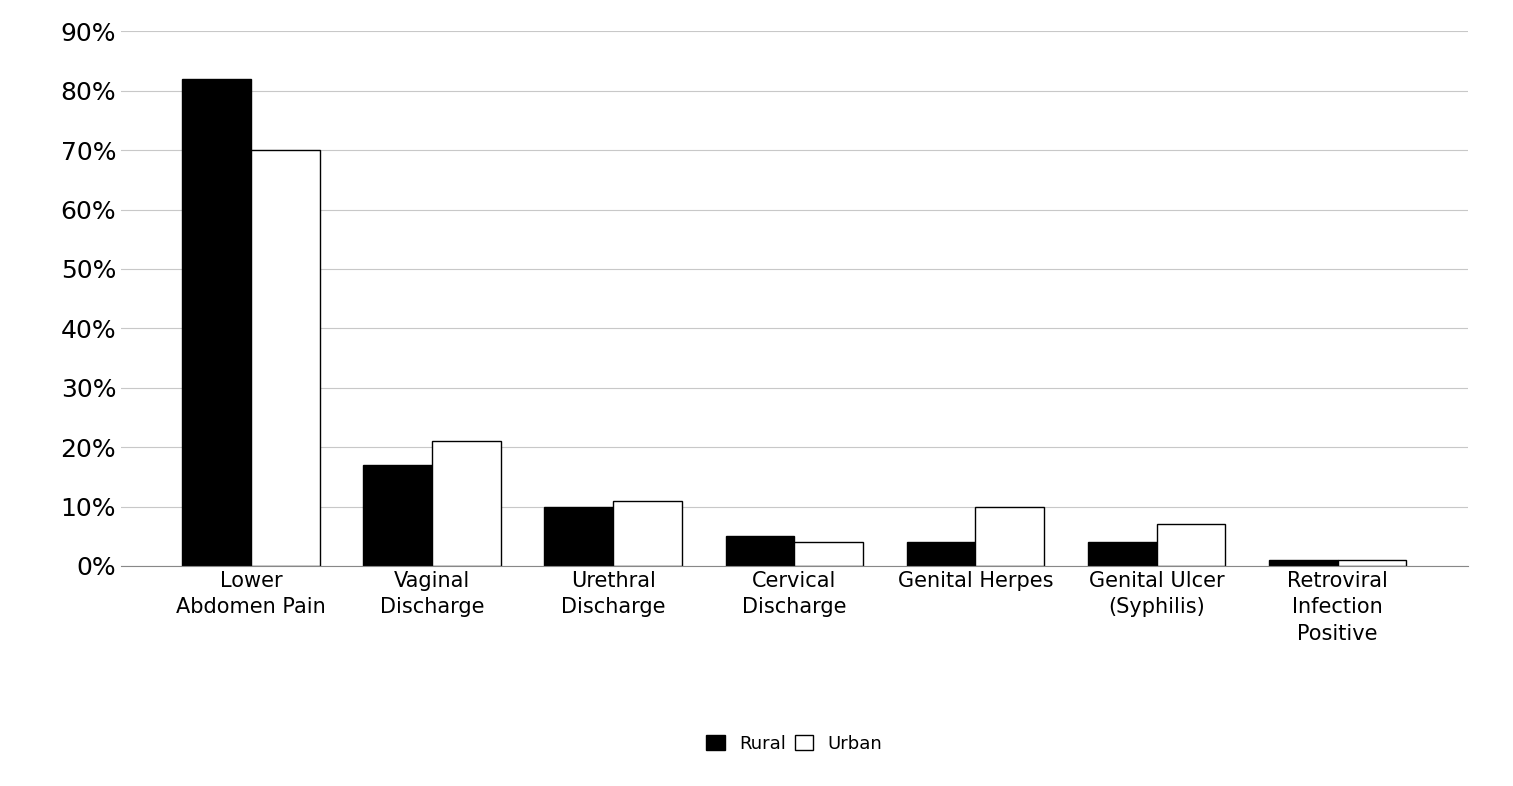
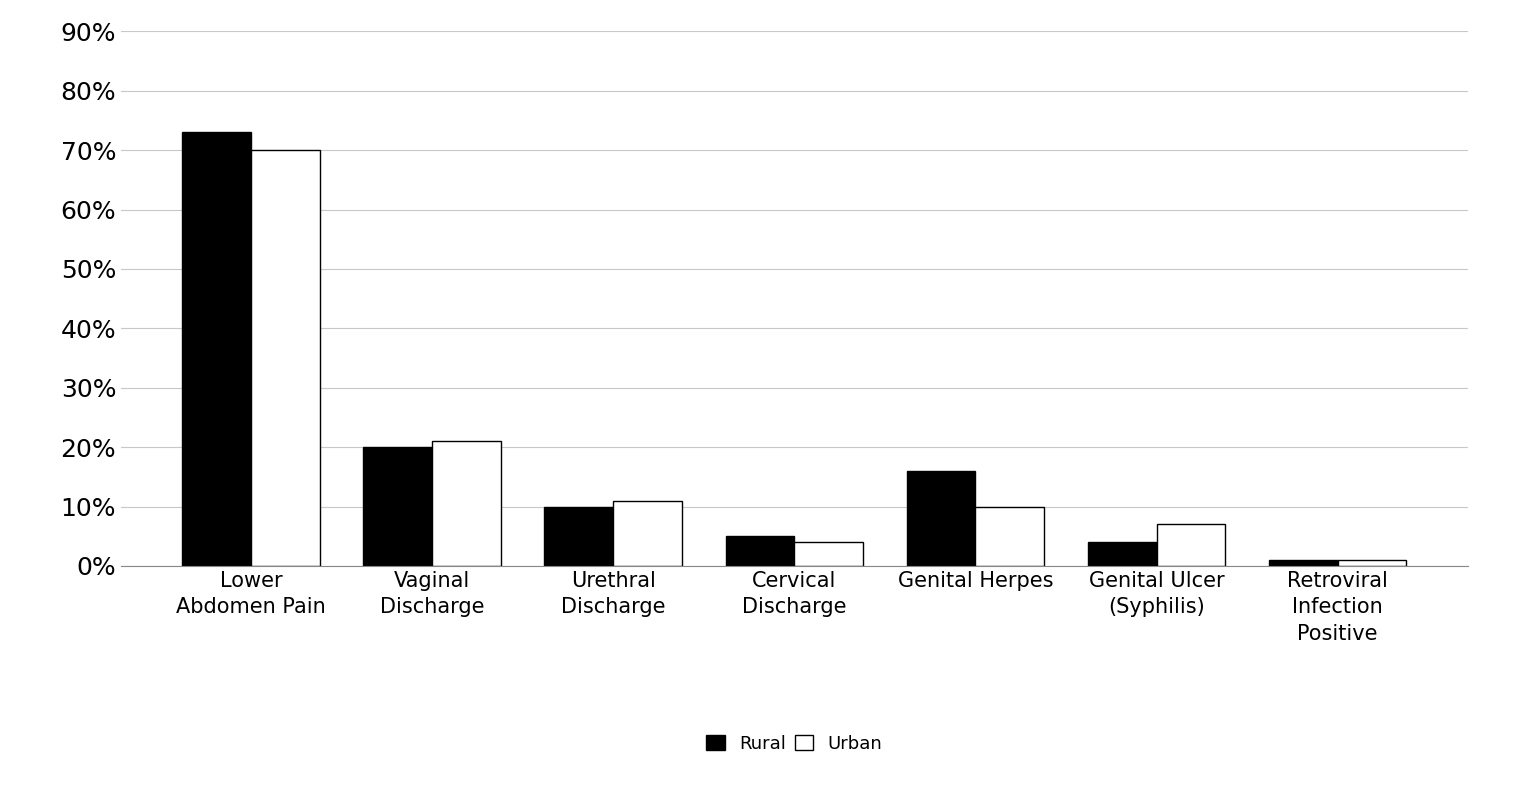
Rural/Lower Abdomen Pain: 82% -> 73%
Rural/Vaginal Discharge: 17% -> 20%
Rural/Genital Herpes: 4% -> 16%
